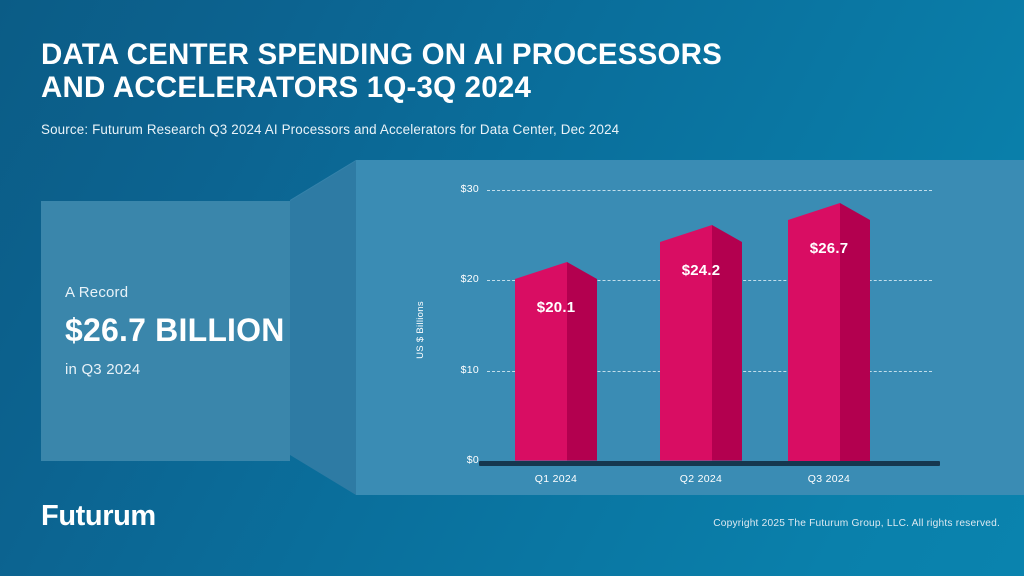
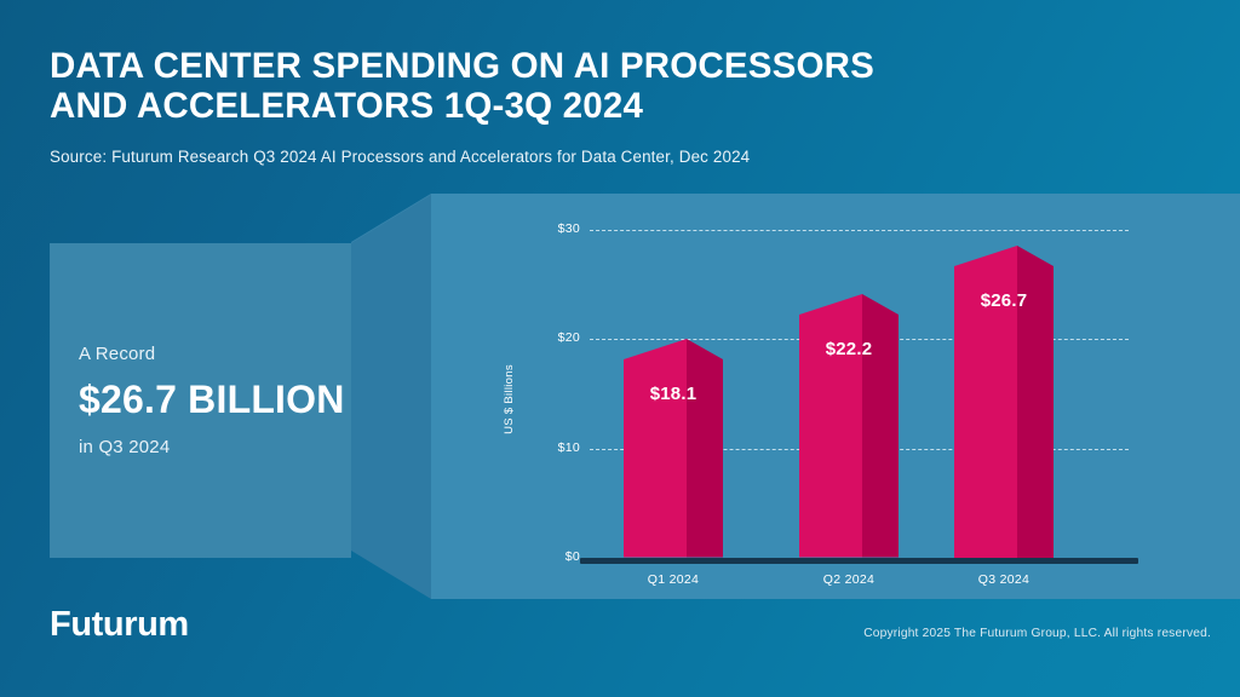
Q1 2024: $20.1 -> $18.1
Q2 2024: $24.2 -> $22.2
